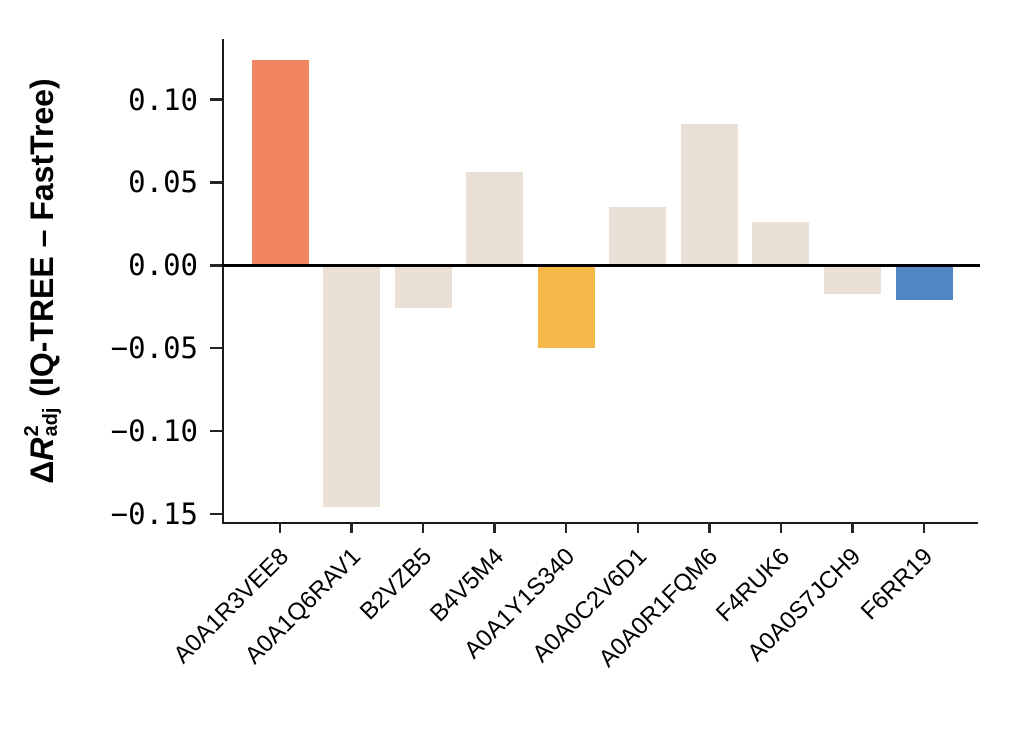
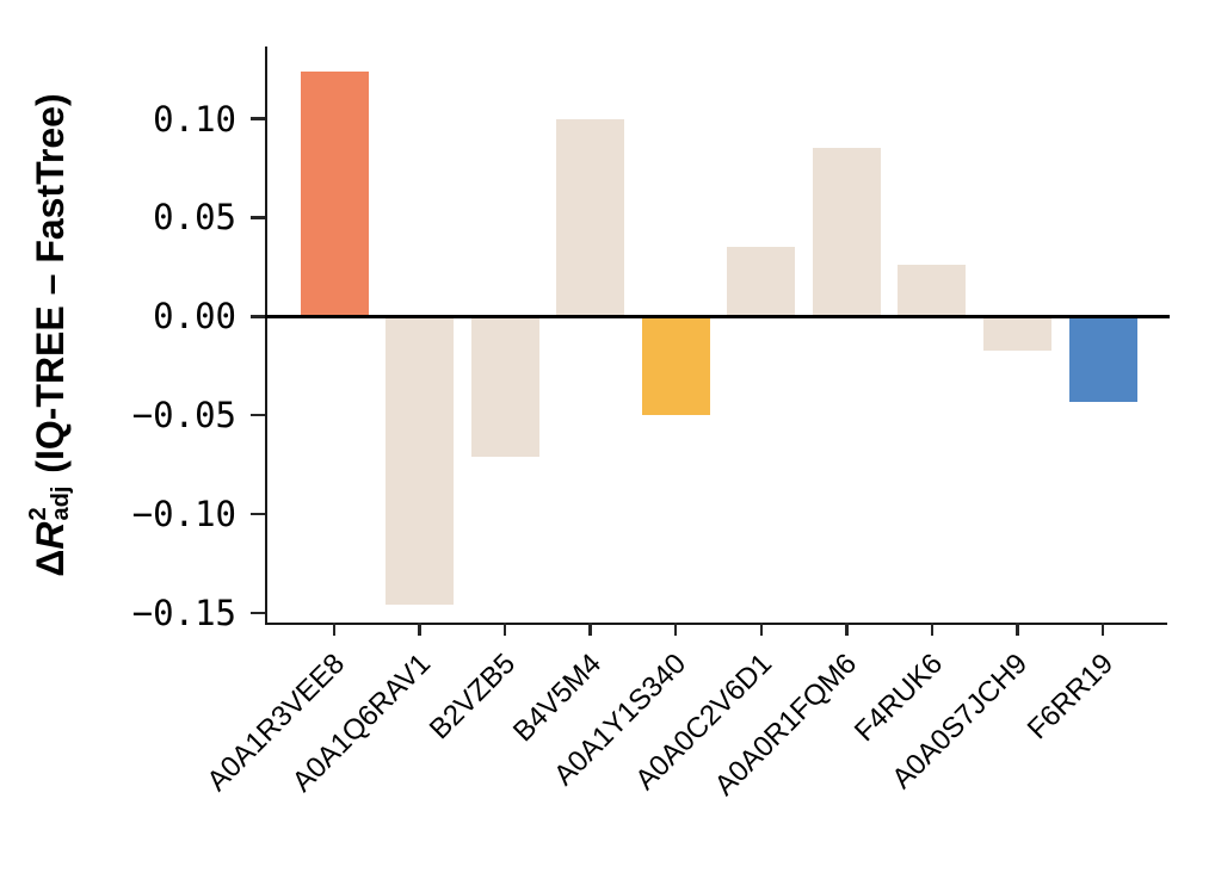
B2VZB5: -0.026 -> -0.071
B4V5M4: 0.056 -> 0.100
F6RR19: -0.021 -> -0.043
